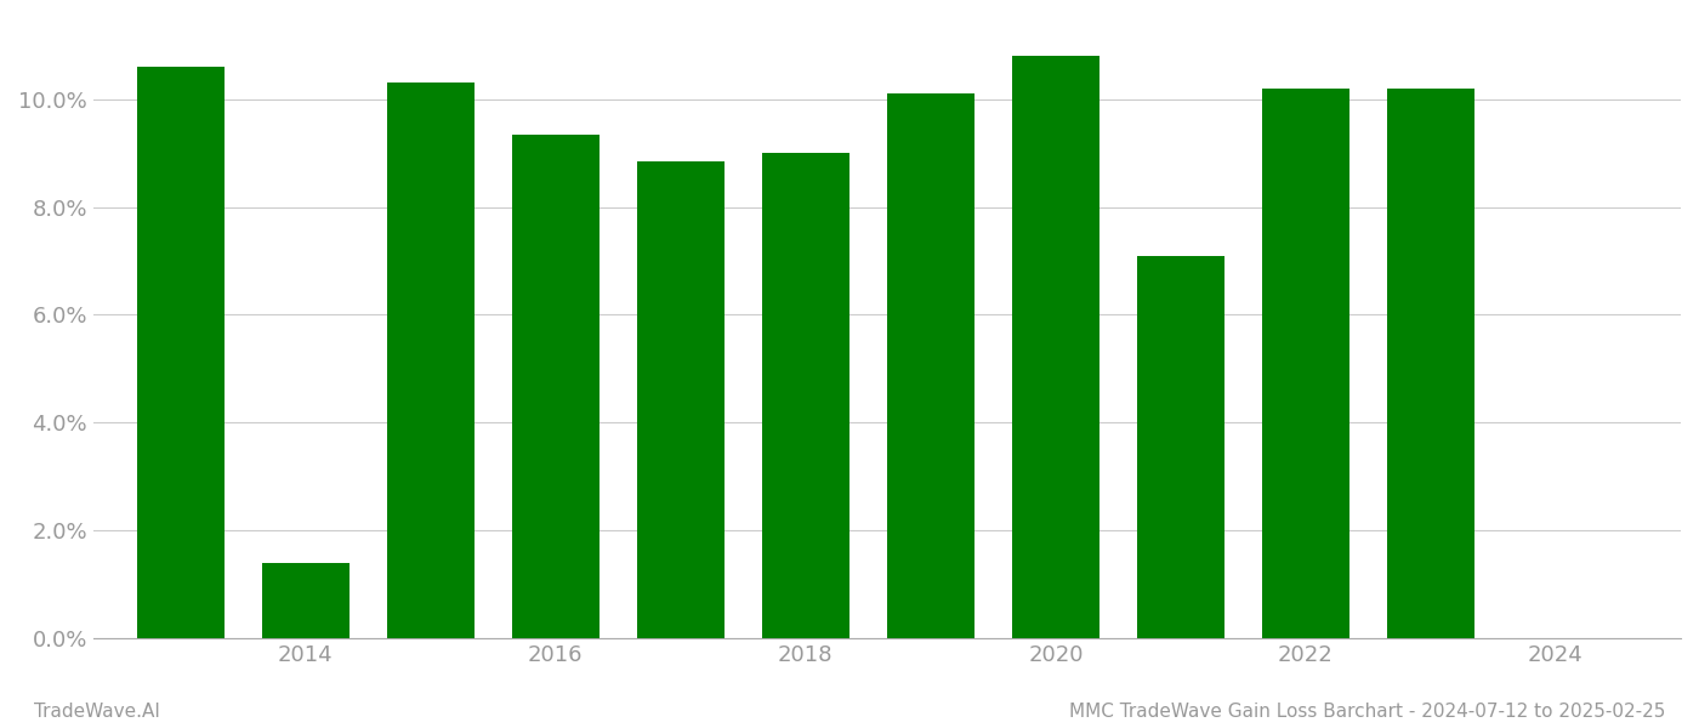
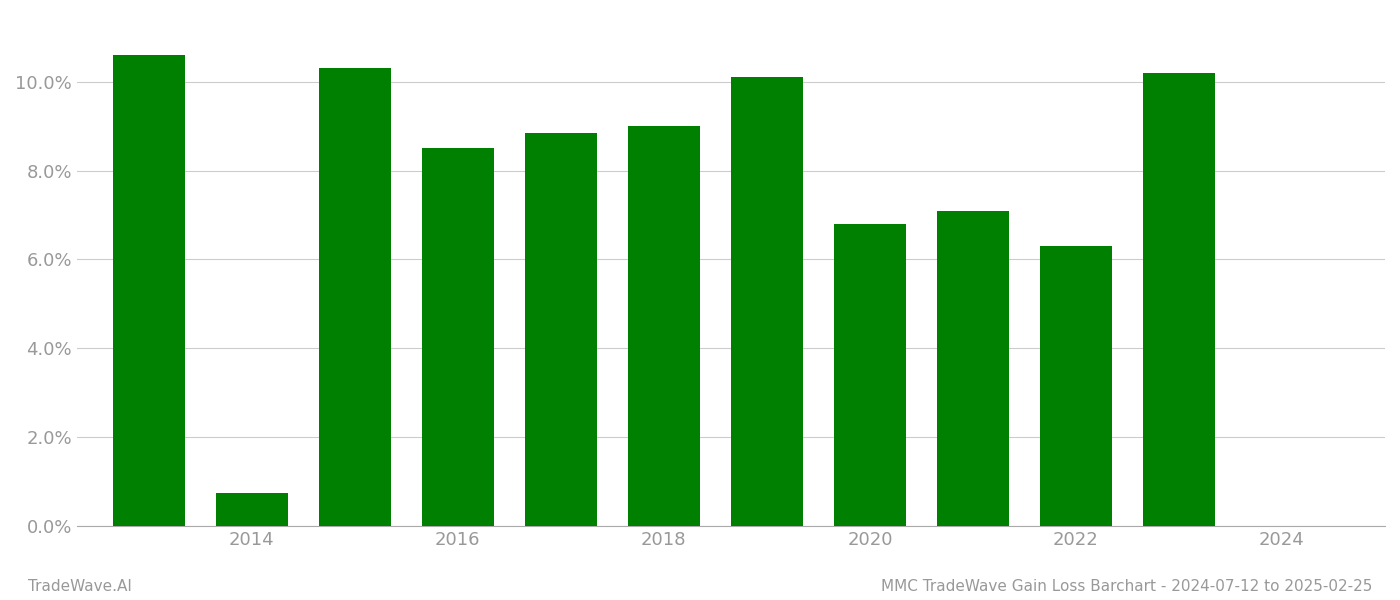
2014: 1.40% -> 0.75%
2016: 9.35% -> 8.50%
2020: 10.80% -> 6.80%
2022: 10.20% -> 6.30%
